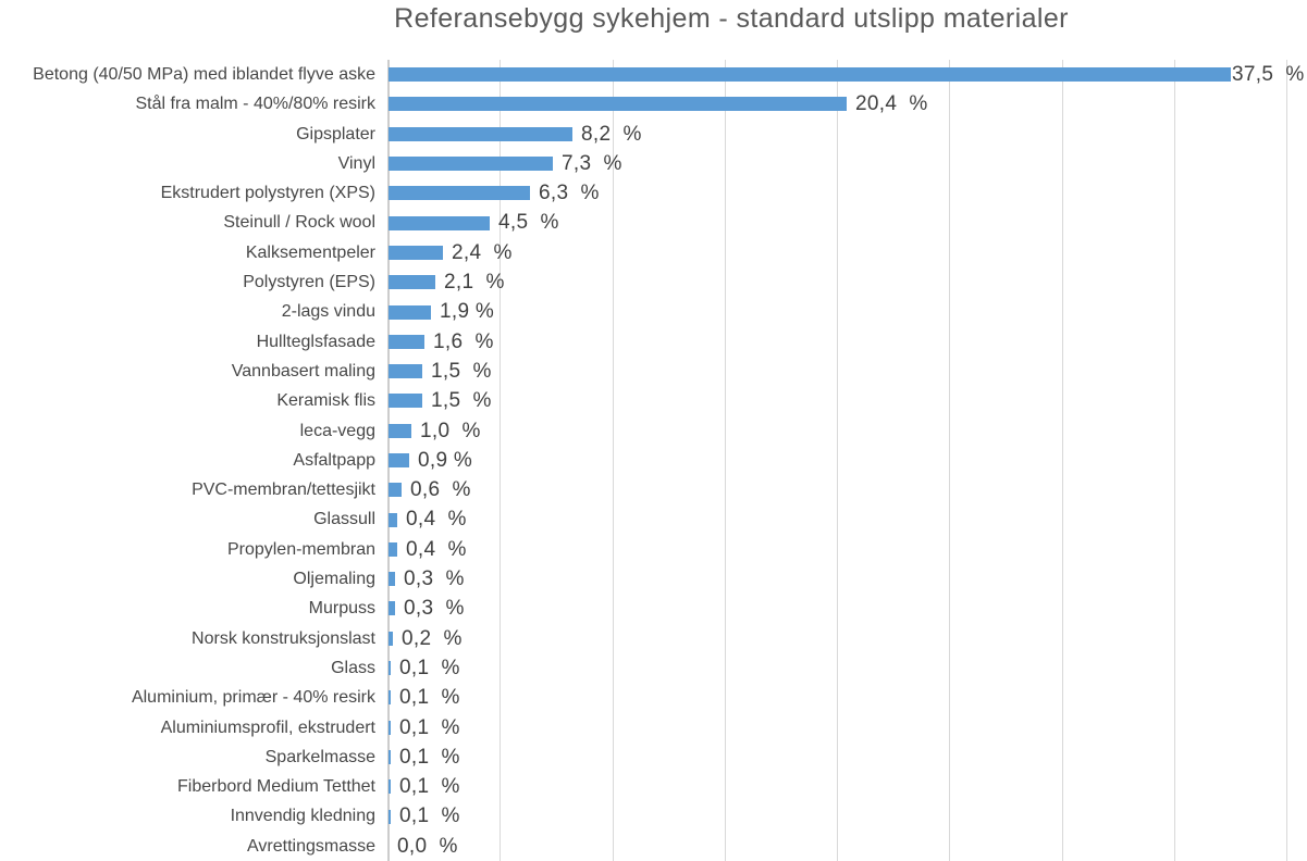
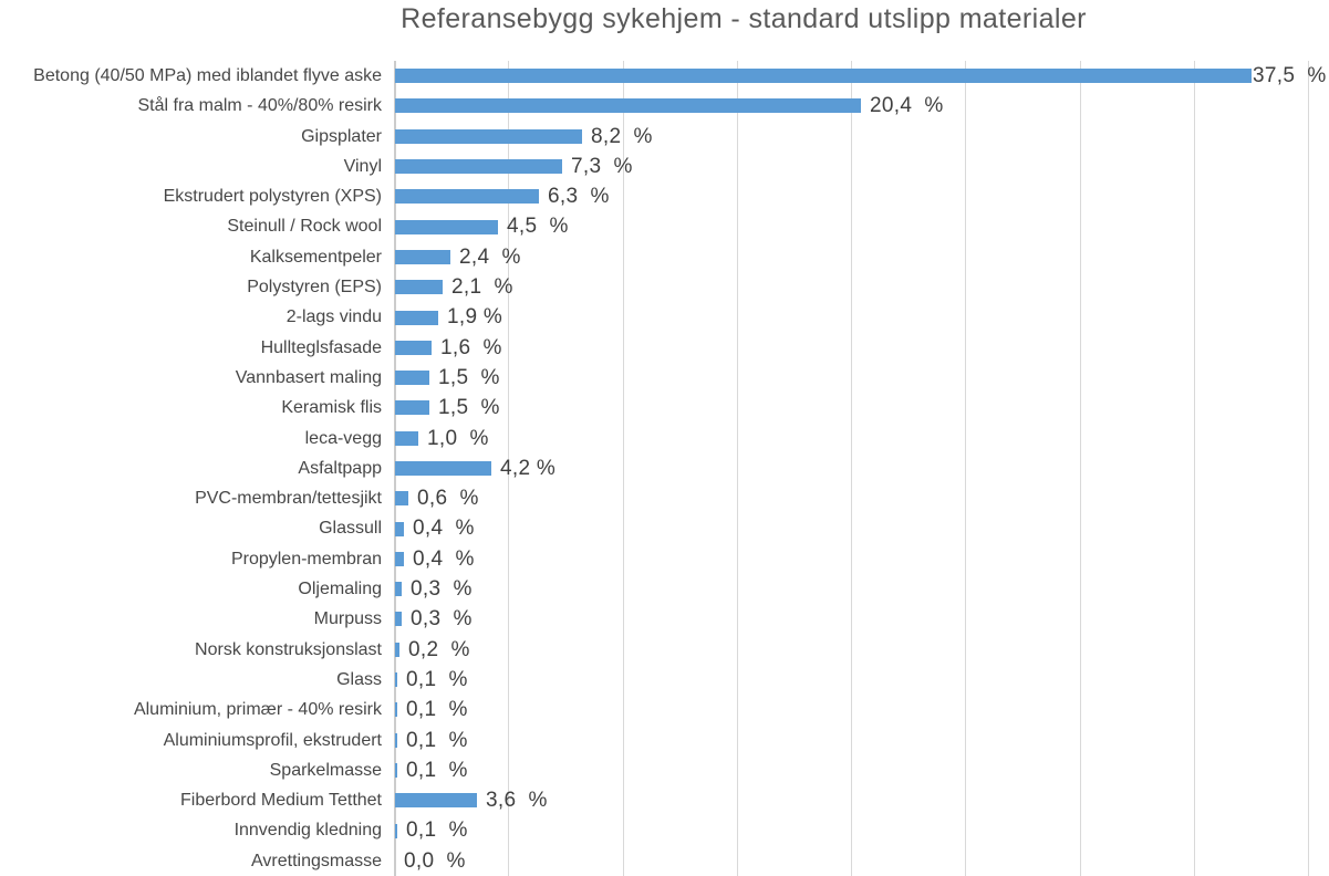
Asfaltpapp: 0,9 -> 4,2
Fiberbord Medium Tetthet: 0,1 -> 3,6
